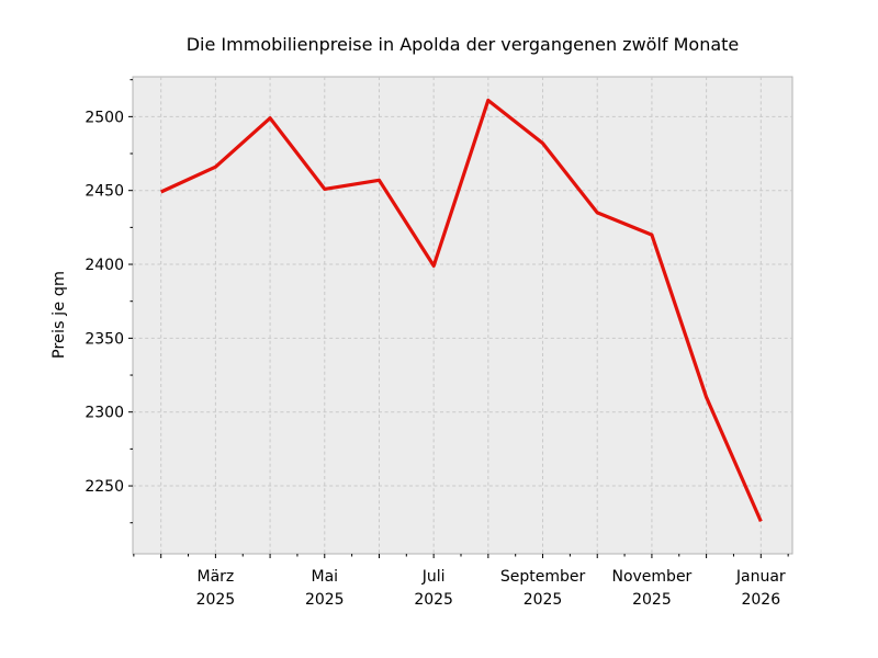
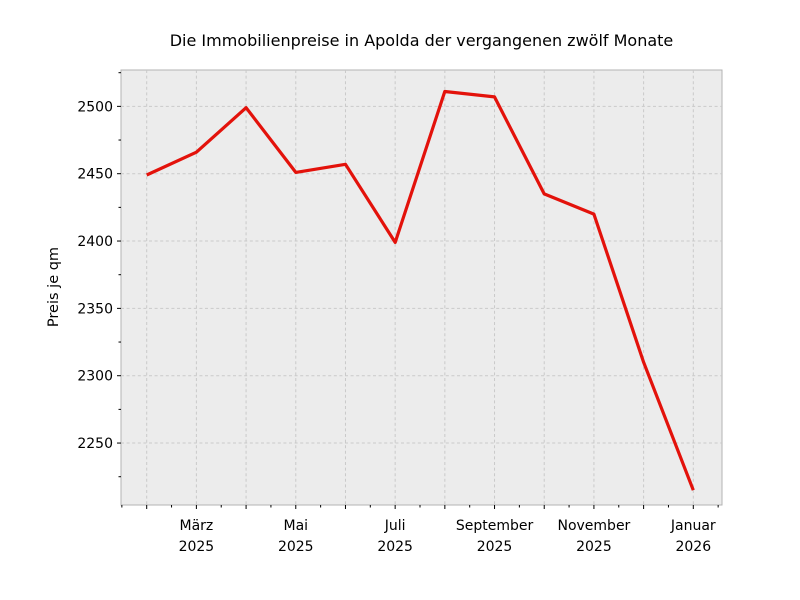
September 2025: 2482 -> 2507
Januar 2026: 2226 -> 2215
